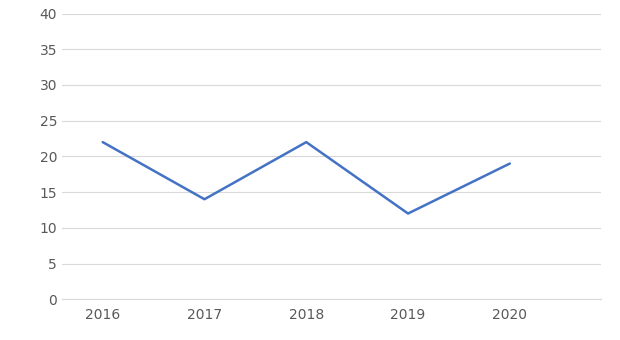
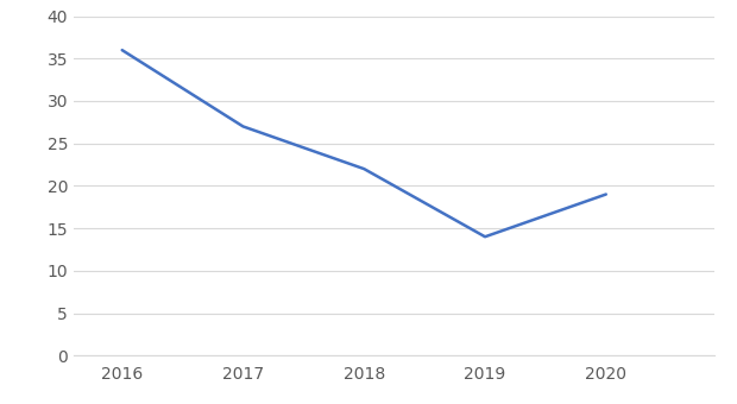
2016: 22 -> 36
2017: 14 -> 27
2019: 12 -> 14
